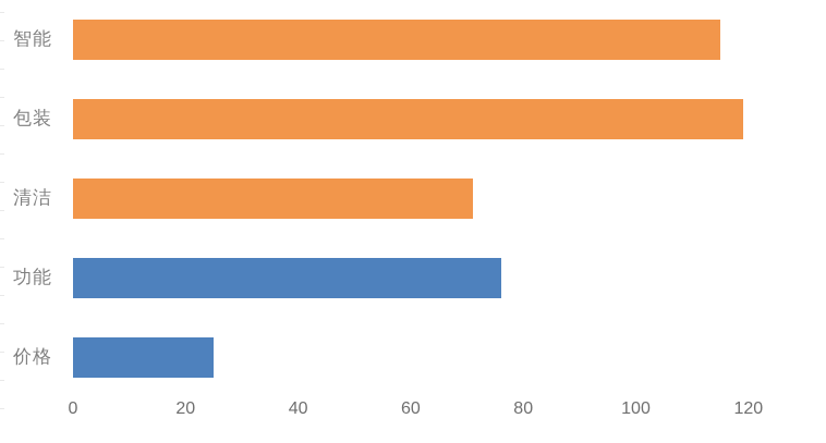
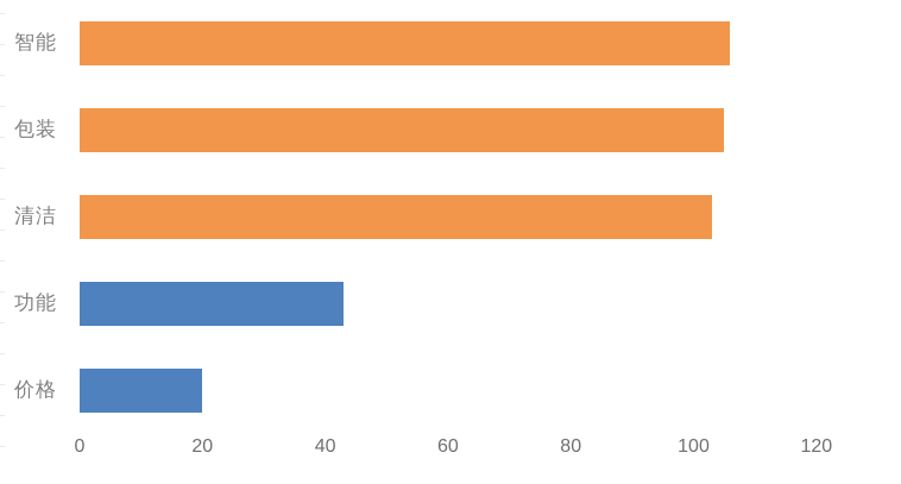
智能: 115 -> 106
包装: 119 -> 105
清洁: 71 -> 103
功能: 76 -> 43
价格: 25 -> 20
